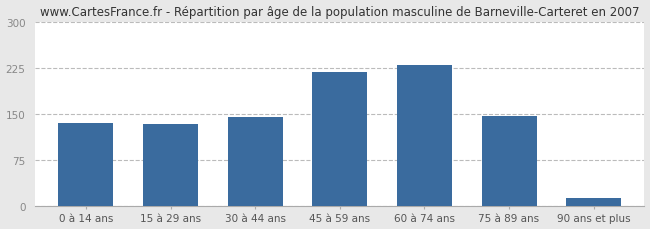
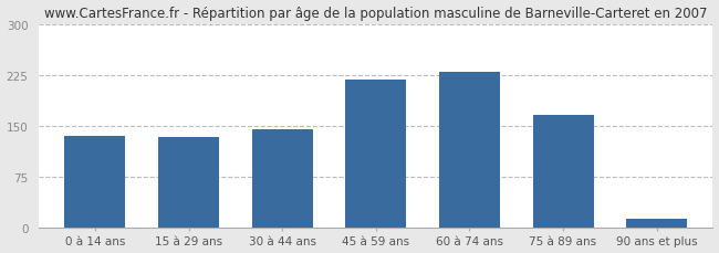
75 à 89 ans: 146 -> 165
